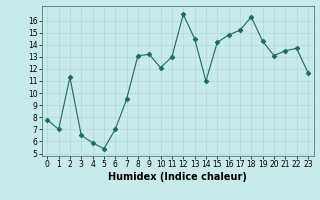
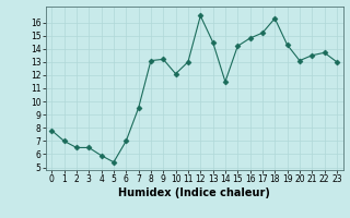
2: 11.3 -> 6.5
14: 11.0 -> 11.5
23: 11.7 -> 13.0
